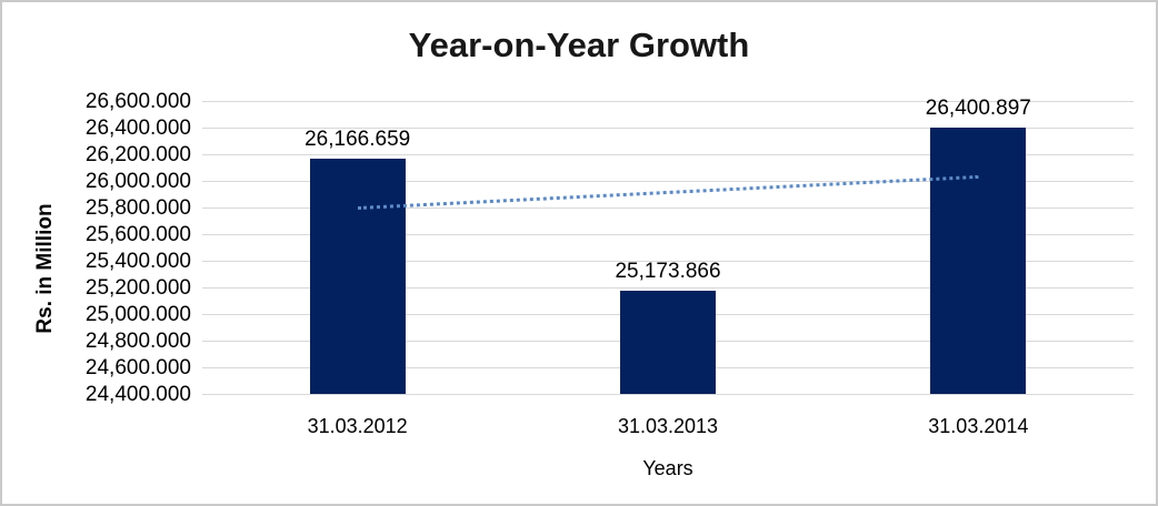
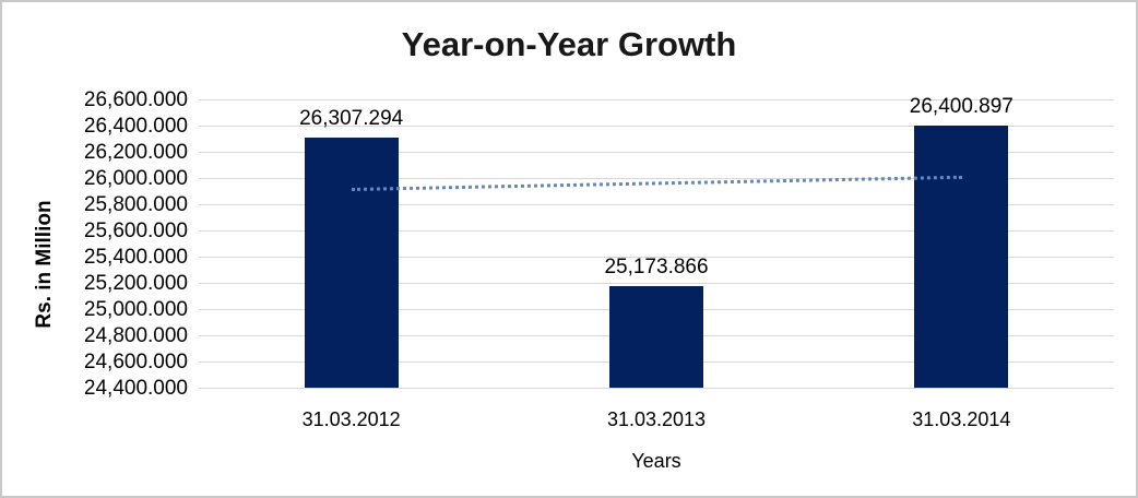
31.03.2012: 26,166.659 -> 26,307.294
